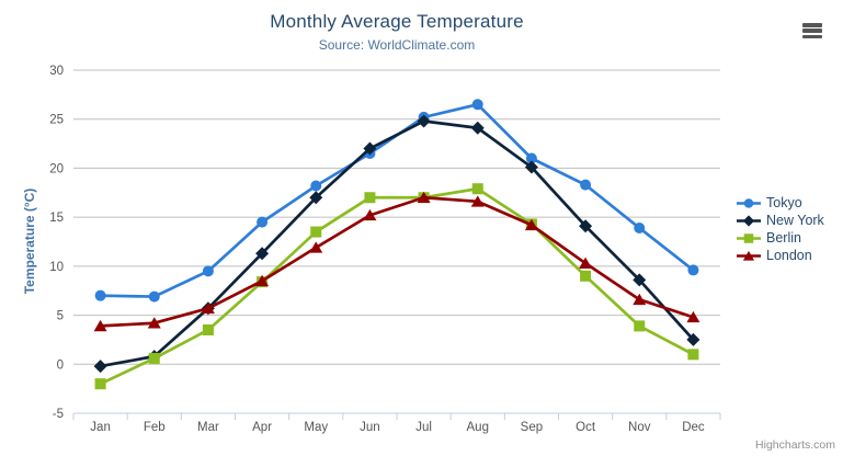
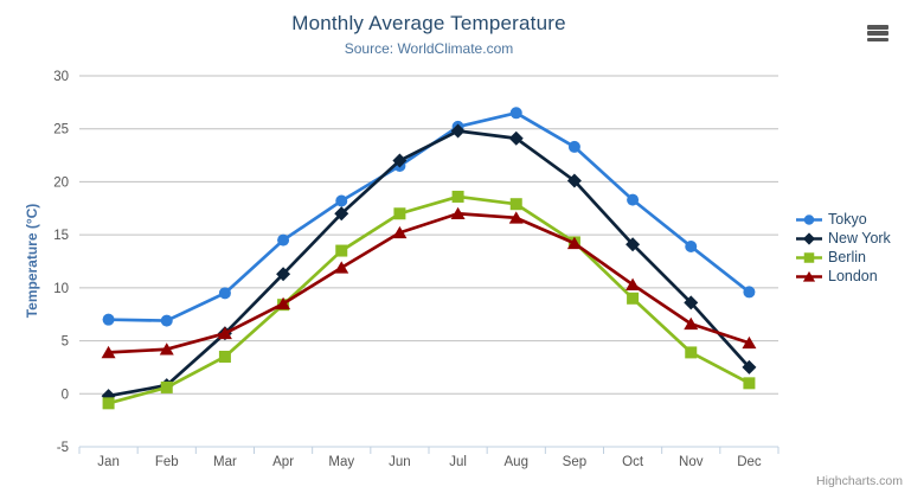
Berlin/Jan: -2 -> -1
Berlin/Jul: 17 -> 19
Tokyo/Sep: 21 -> 23
